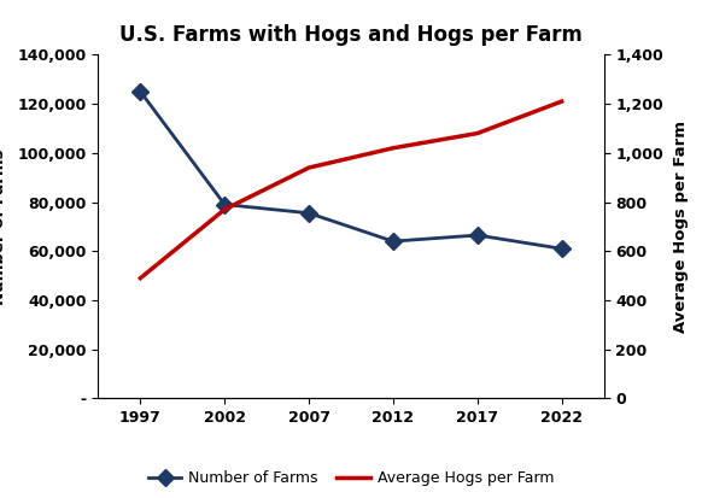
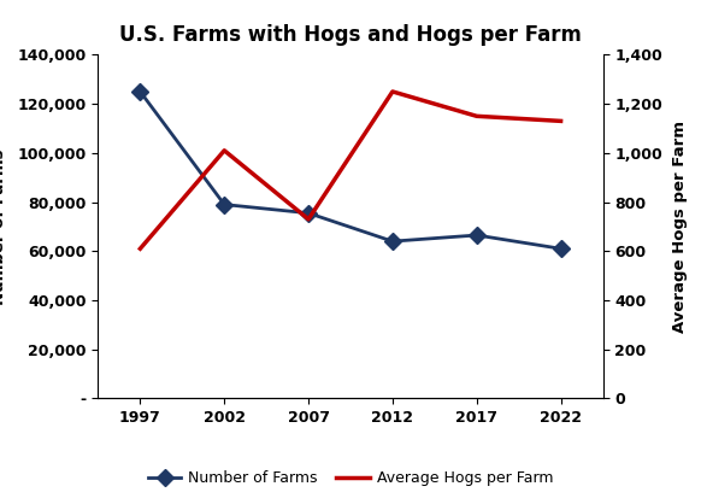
Average Hogs per Farm/1997: 490 -> 610
Average Hogs per Farm/2002: 770 -> 1,010
Average Hogs per Farm/2007: 940 -> 730
Average Hogs per Farm/2012: 1,020 -> 1,250
Average Hogs per Farm/2017: 1,080 -> 1,150
Average Hogs per Farm/2022: 1,210 -> 1,130
